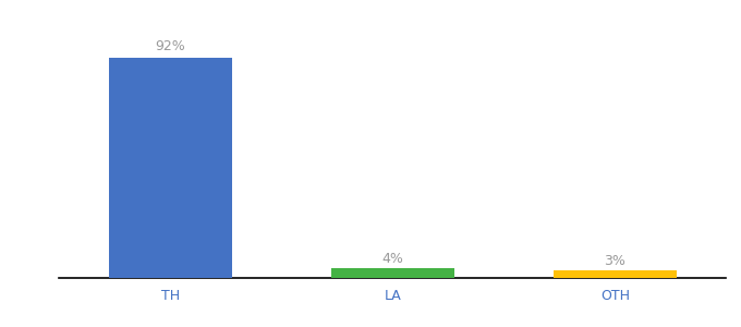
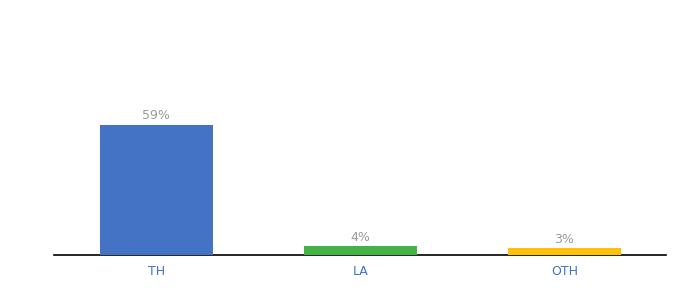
TH: 92% -> 59%
